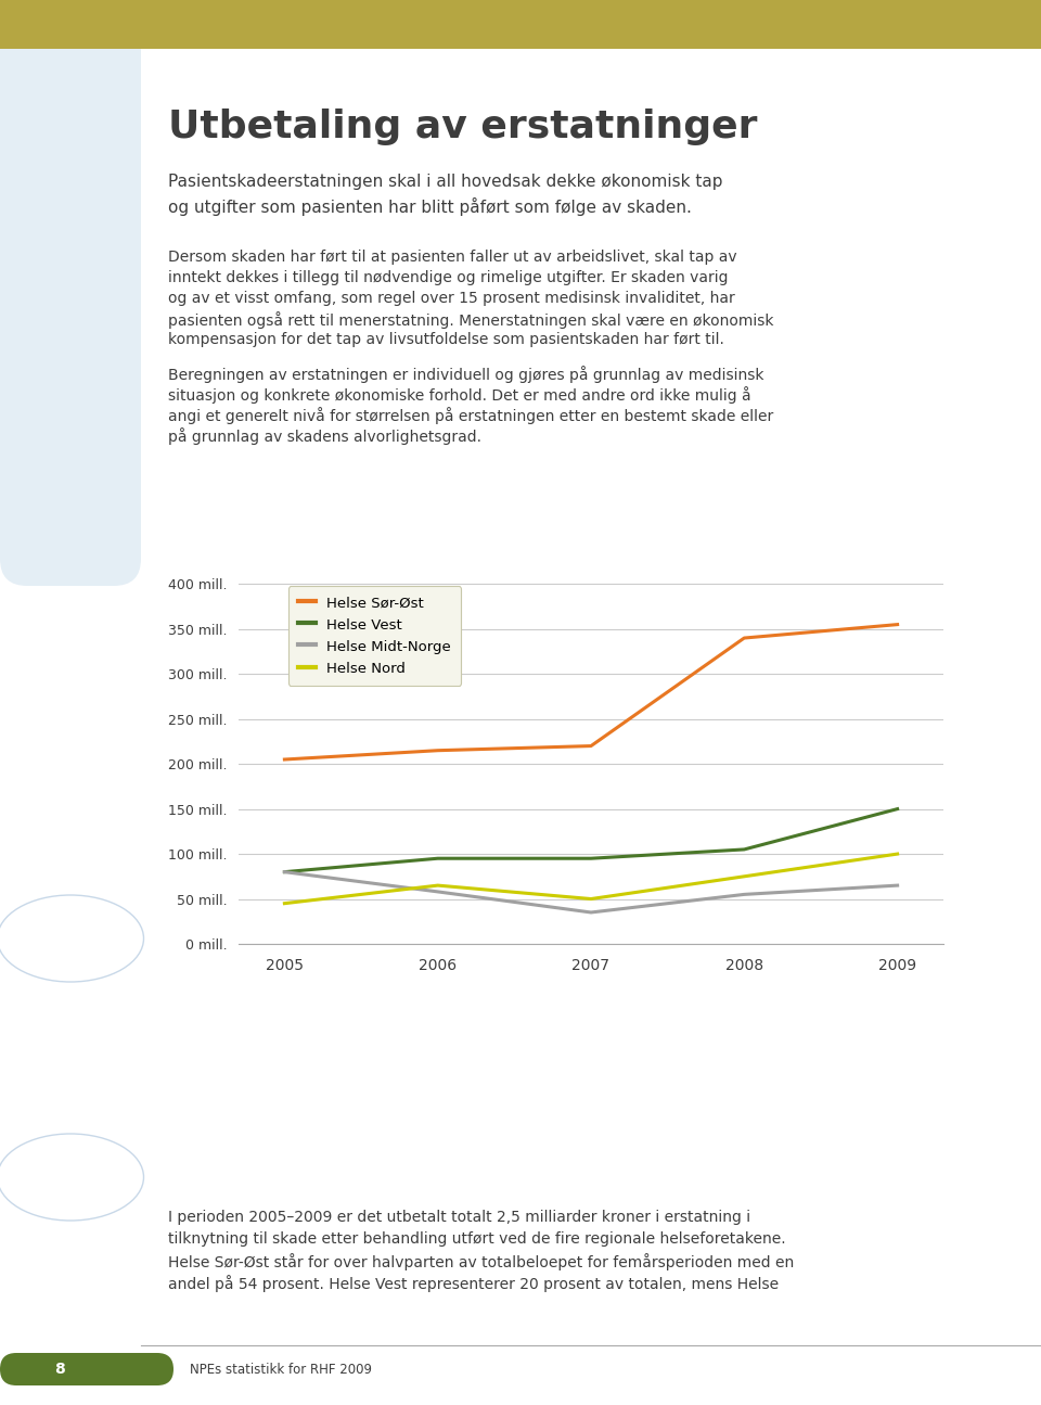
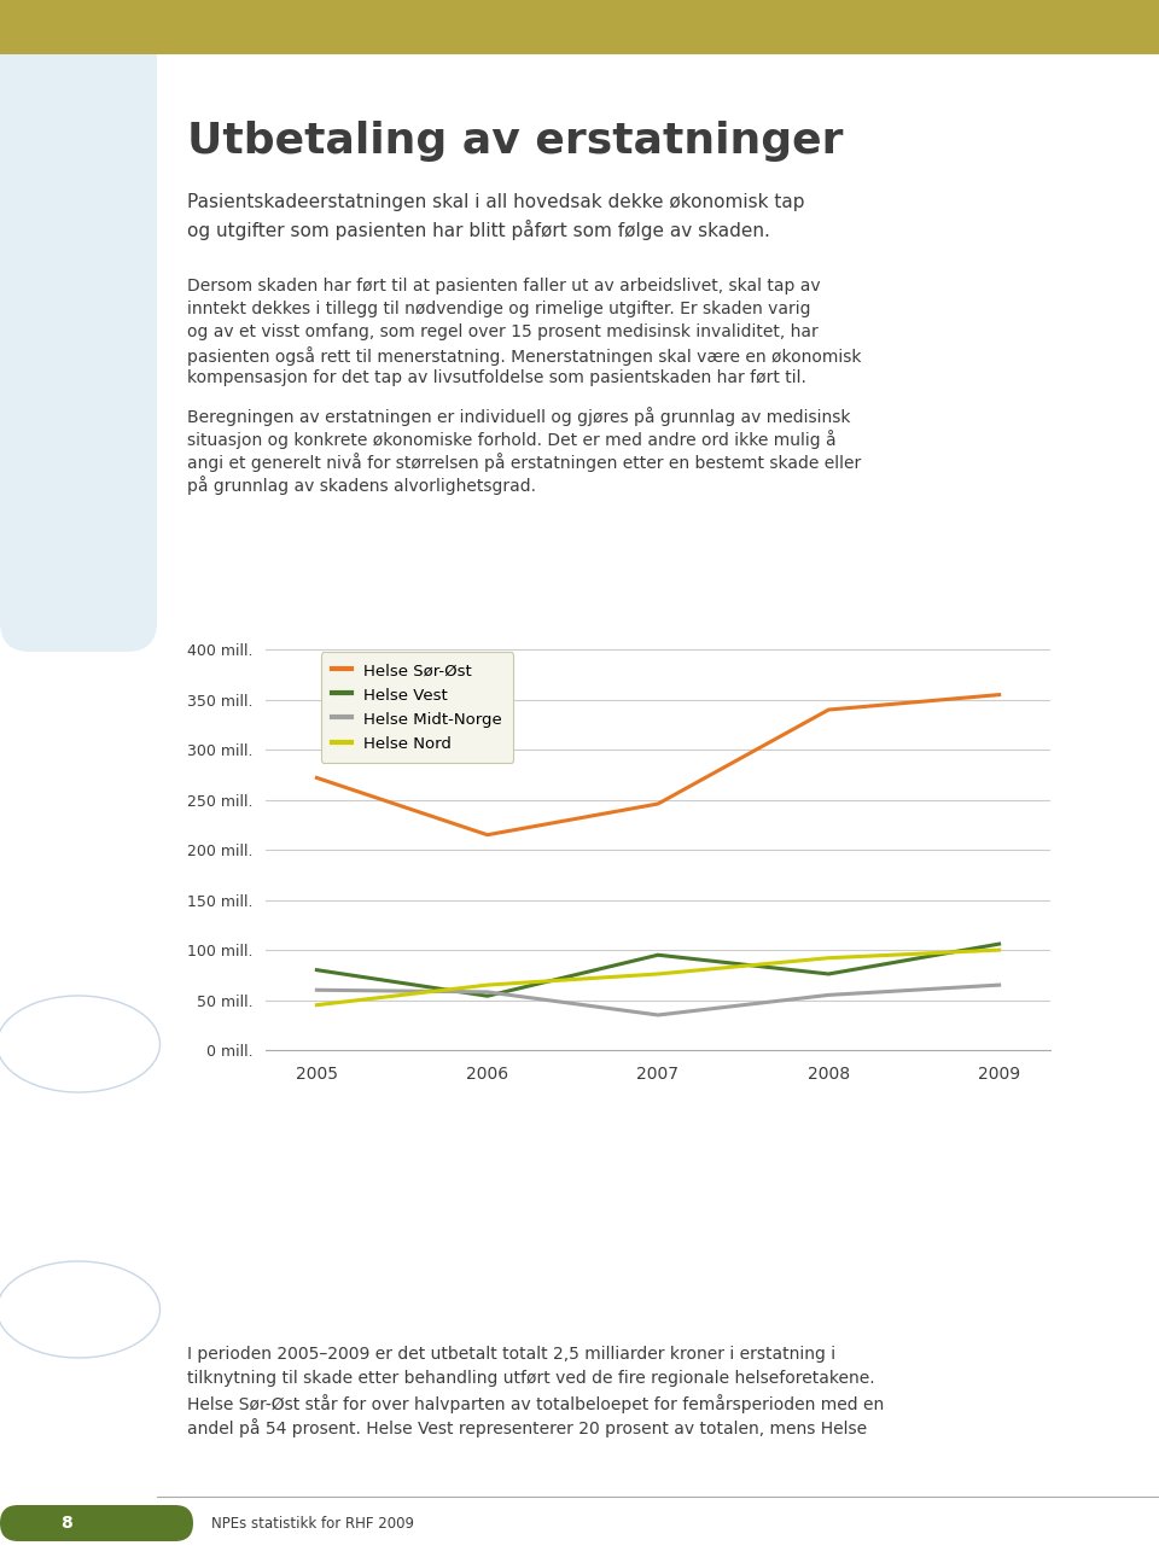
Helse Sør-Øst/2005: 205 mill. -> 272 mill.
Helse Midt-Norge/2005: 80 mill. -> 60 mill.
Helse Vest/2006: 95 mill. -> 54 mill.
Helse Sør-Øst/2007: 220 mill. -> 246 mill.
Helse Nord/2007: 50 mill. -> 76 mill.
Helse Vest/2008: 105 mill. -> 76 mill.
Helse Nord/2008: 75 mill. -> 92 mill.
Helse Vest/2009: 150 mill. -> 106 mill.
